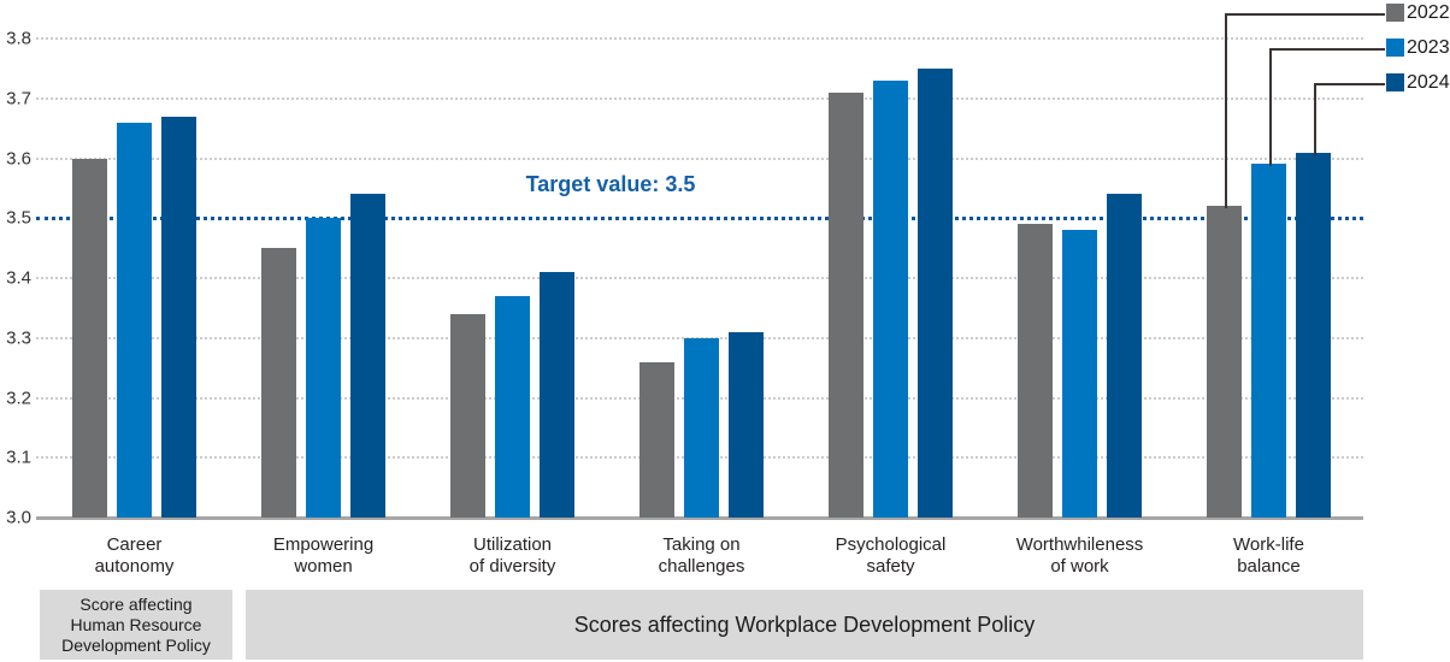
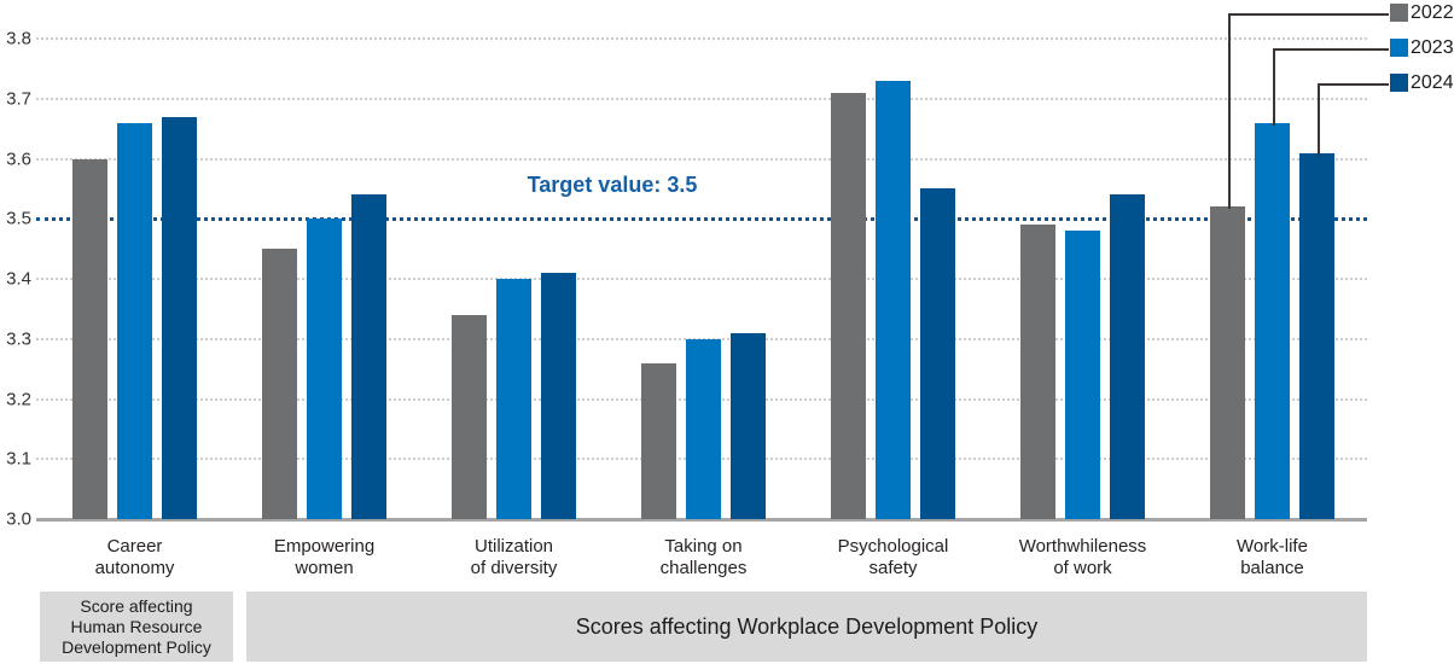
2023/Utilization of diversity: 3.37 -> 3.40
2024/Psychological safety: 3.75 -> 3.55
2023/Work-life balance: 3.59 -> 3.66
